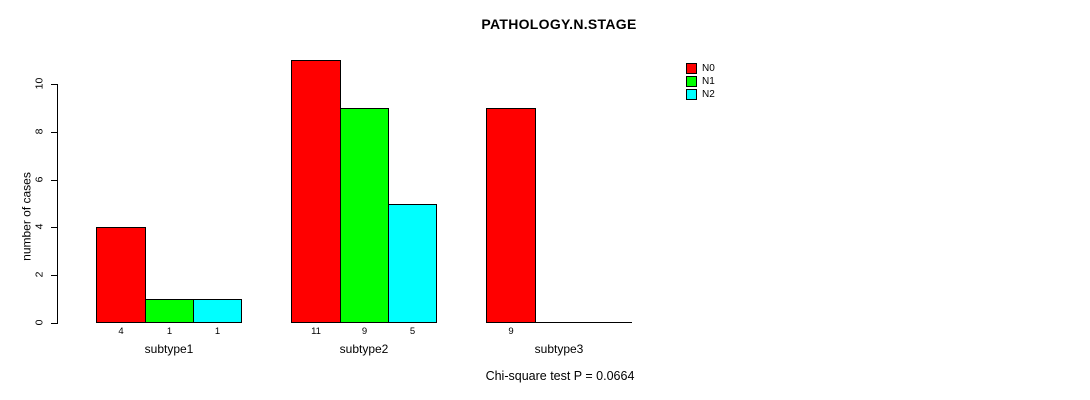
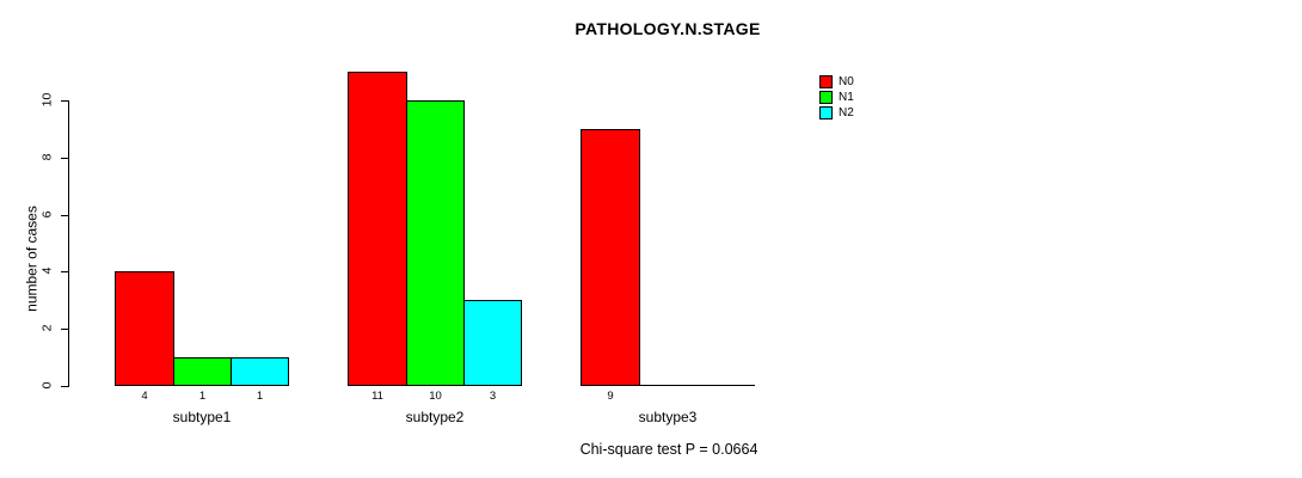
N1/subtype2: 9 -> 10
N2/subtype2: 5 -> 3
